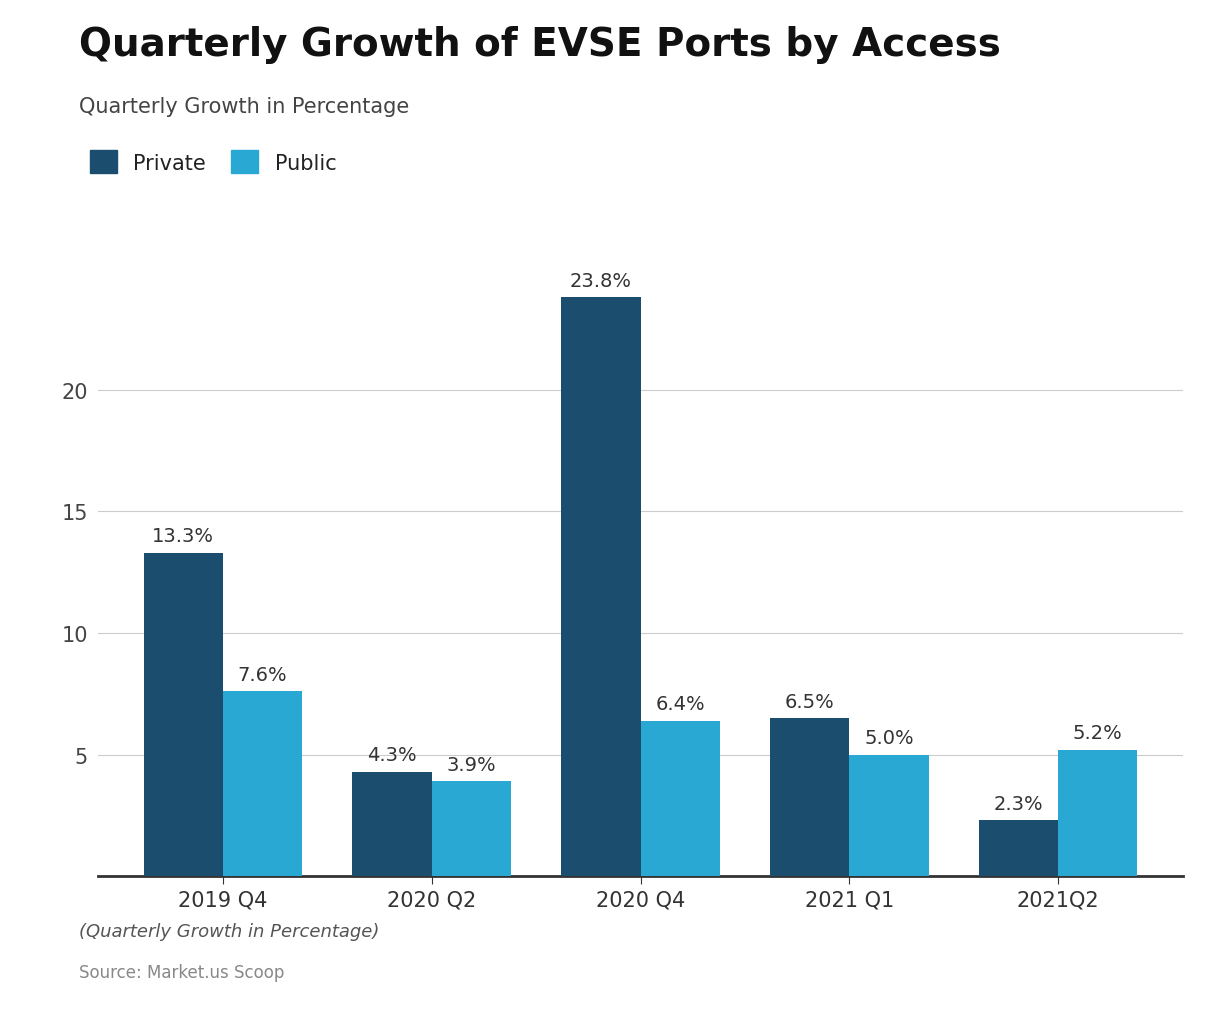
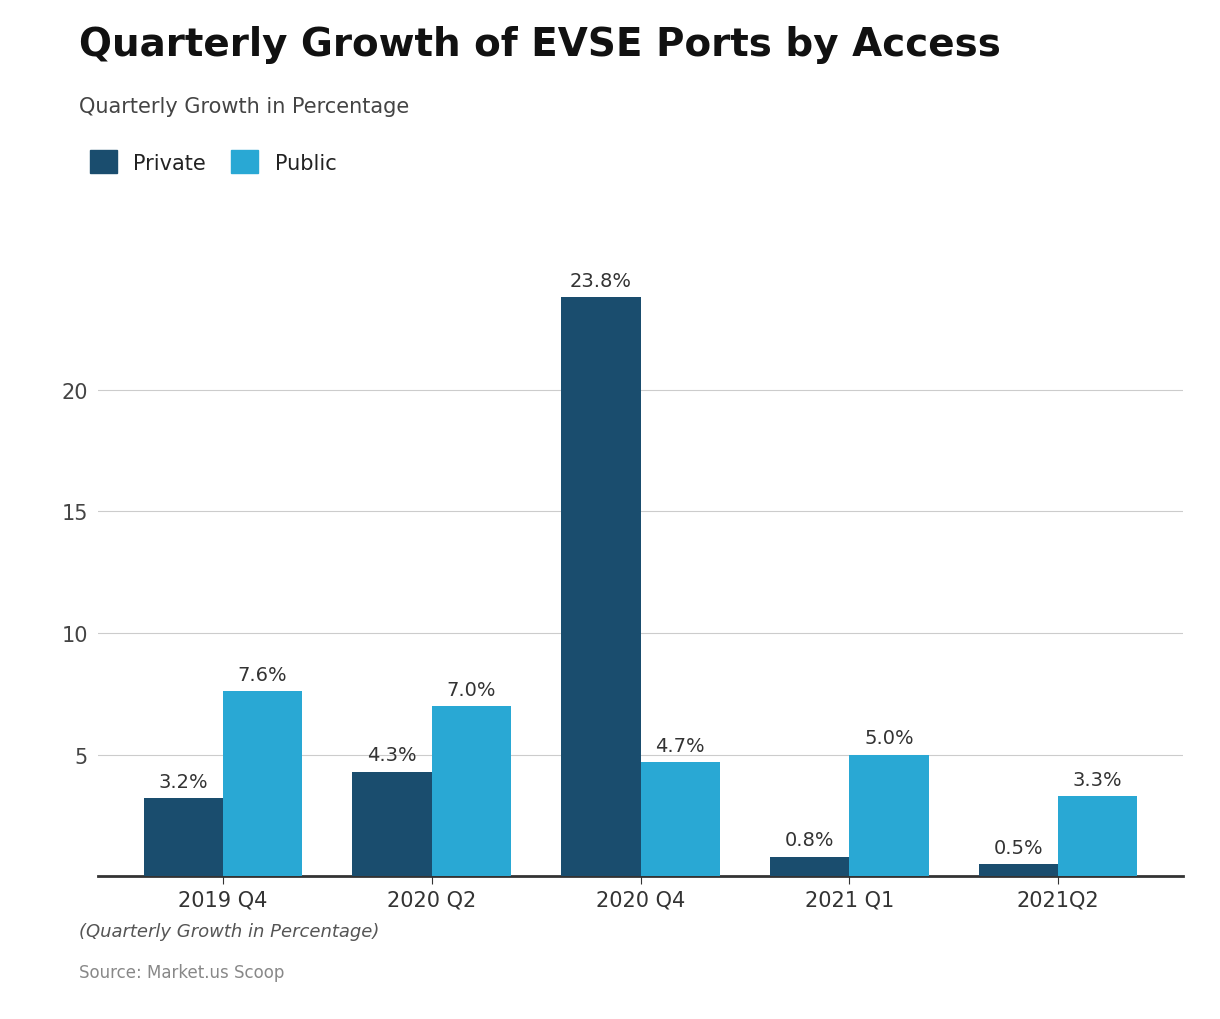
Private/2019 Q4: 13.3% -> 3.2%
Public/2020 Q2: 3.9% -> 7.0%
Public/2020 Q4: 6.4% -> 4.7%
Private/2021 Q1: 6.5% -> 0.8%
Private/2021Q2: 2.3% -> 0.5%
Public/2021Q2: 5.2% -> 3.3%
